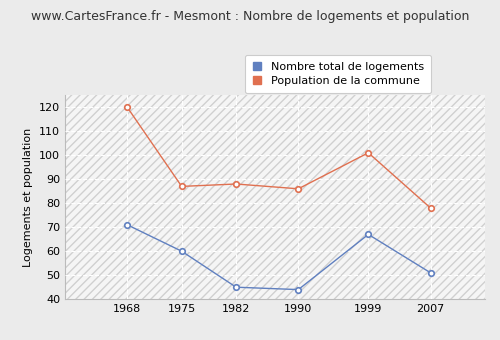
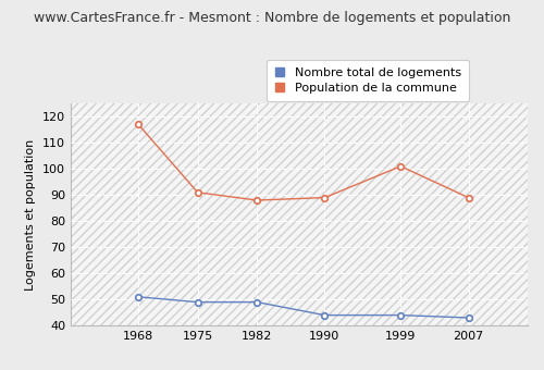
Nombre total de logements/1968: 71 -> 51
Population de la commune/1968: 120 -> 117
Nombre total de logements/1975: 60 -> 49
Population de la commune/1975: 87 -> 91
Nombre total de logements/1982: 45 -> 49
Population de la commune/1990: 86 -> 89
Nombre total de logements/1999: 67 -> 44
Nombre total de logements/2007: 51 -> 43
Population de la commune/2007: 78 -> 89
